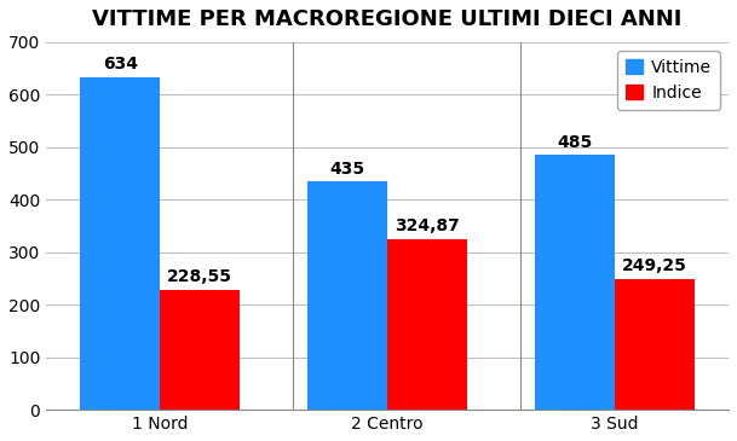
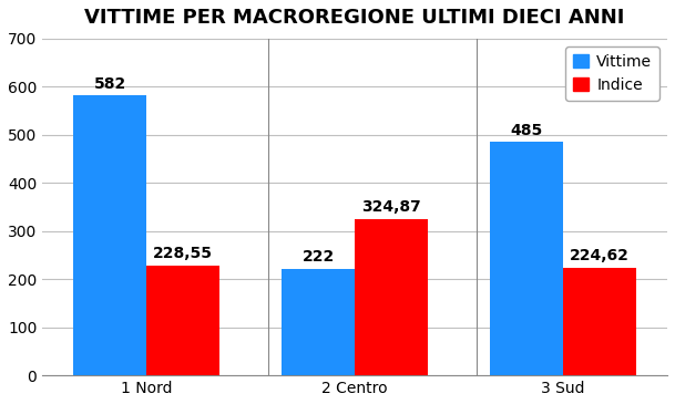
Vittime/1 Nord: 634 -> 582
Vittime/2 Centro: 435 -> 222
Indice/3 Sud: 249,25 -> 224,62
